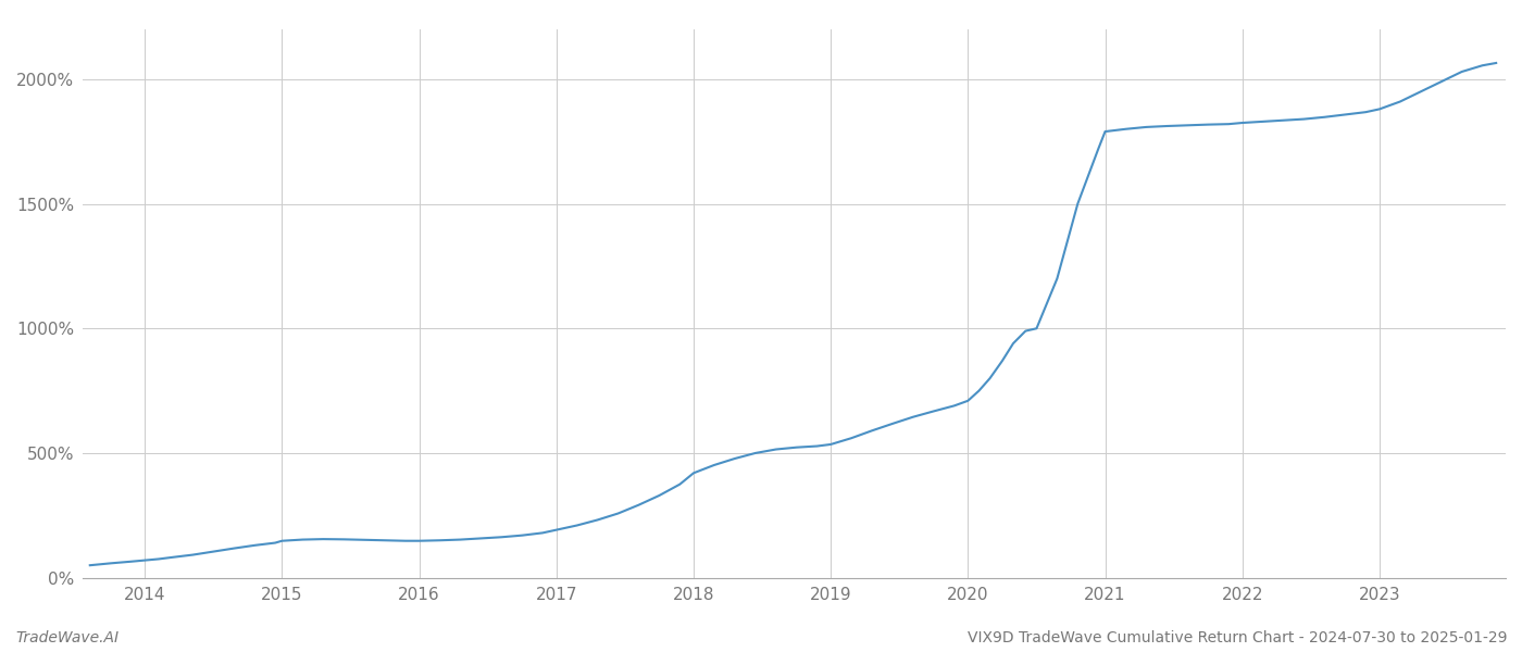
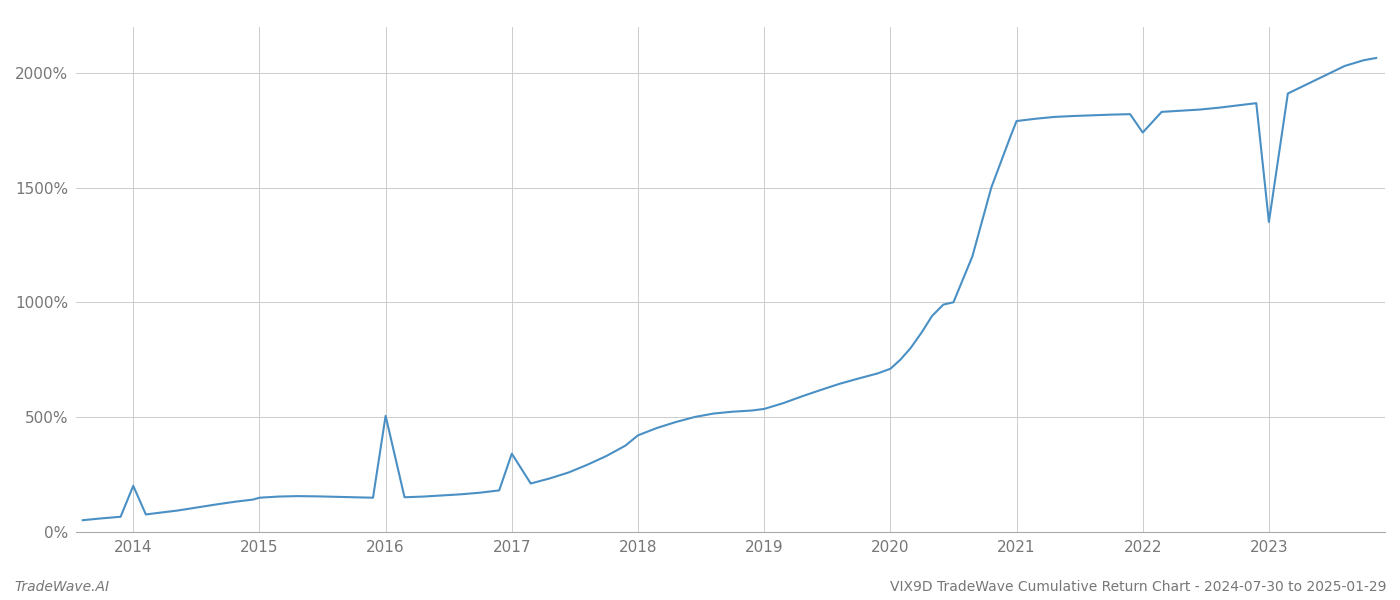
2014: 70% -> 200%
2016: 148% -> 505%
2017: 192% -> 340%
2022: 1825% -> 1740%
2023: 1880% -> 1350%
